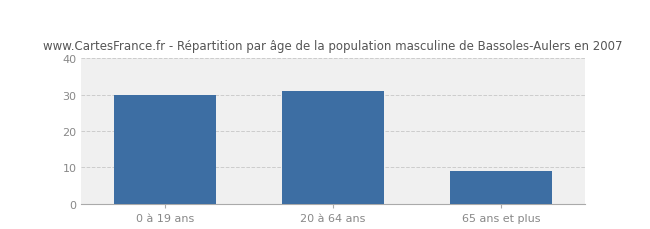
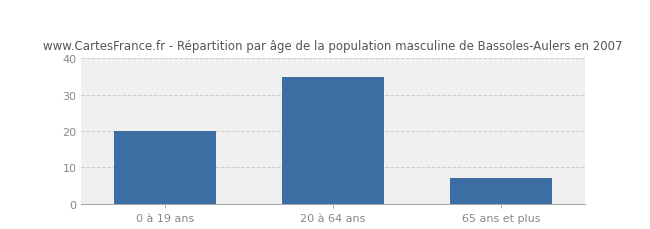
0 à 19 ans: 30 -> 20
20 à 64 ans: 31 -> 35
65 ans et plus: 9 -> 7
